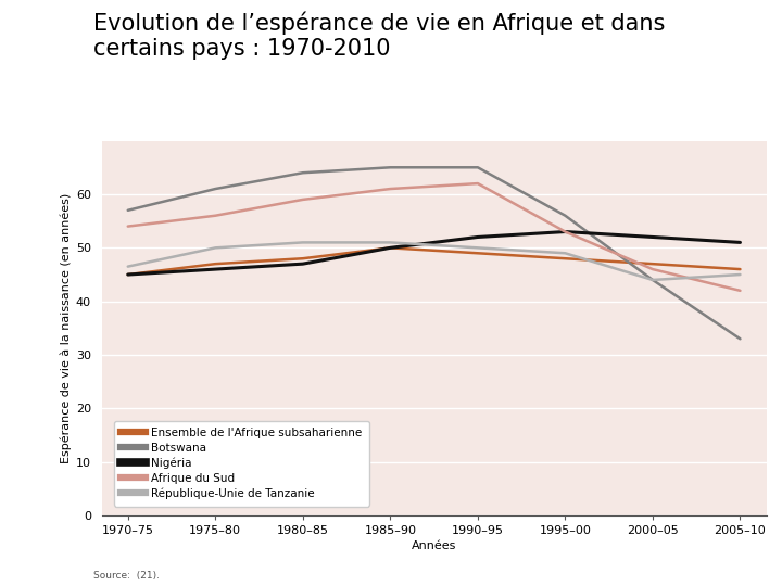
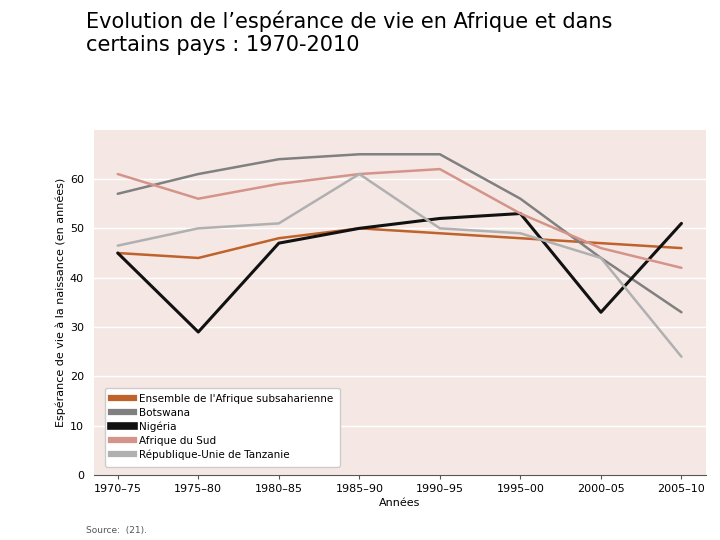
Afrique du Sud/1970–75: 54 -> 61
Ensemble de l'Afrique subsaharienne/1975–80: 47 -> 44
Nigéria/1975–80: 46 -> 29
République-Unie de Tanzanie/1985–90: 51.0 -> 61.0
Nigéria/2000–05: 52 -> 33
République-Unie de Tanzanie/2005–10: 45.0 -> 24.0
